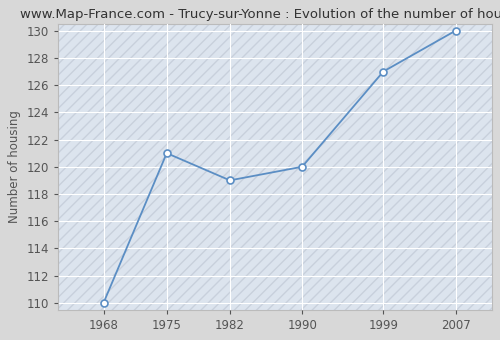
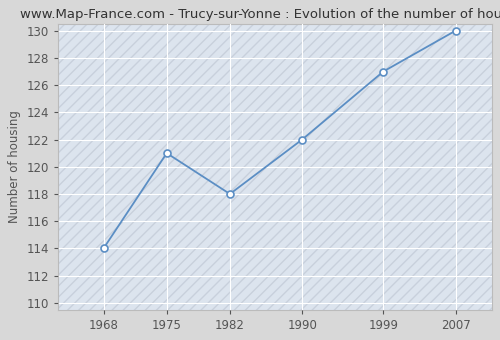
1968: 110 -> 114
1982: 119 -> 118
1990: 120 -> 122
